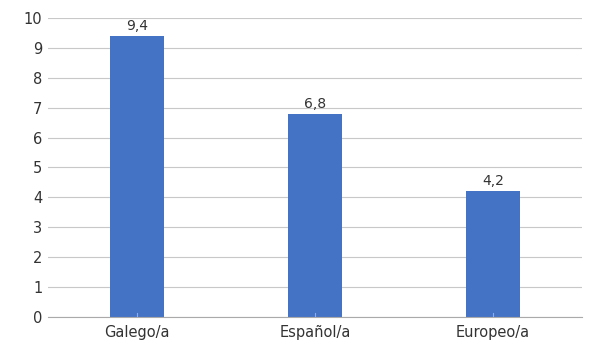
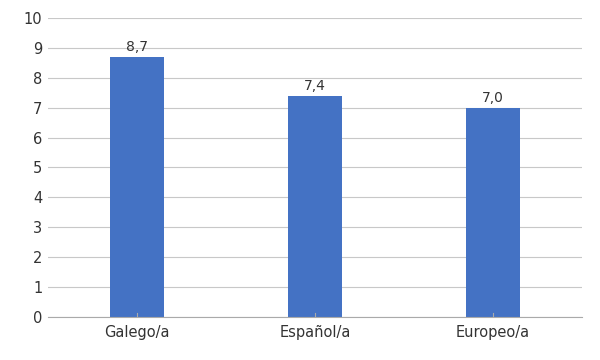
Galego/a: 9,4 -> 8,7
Español/a: 6,8 -> 7,4
Europeo/a: 4,2 -> 7,0
